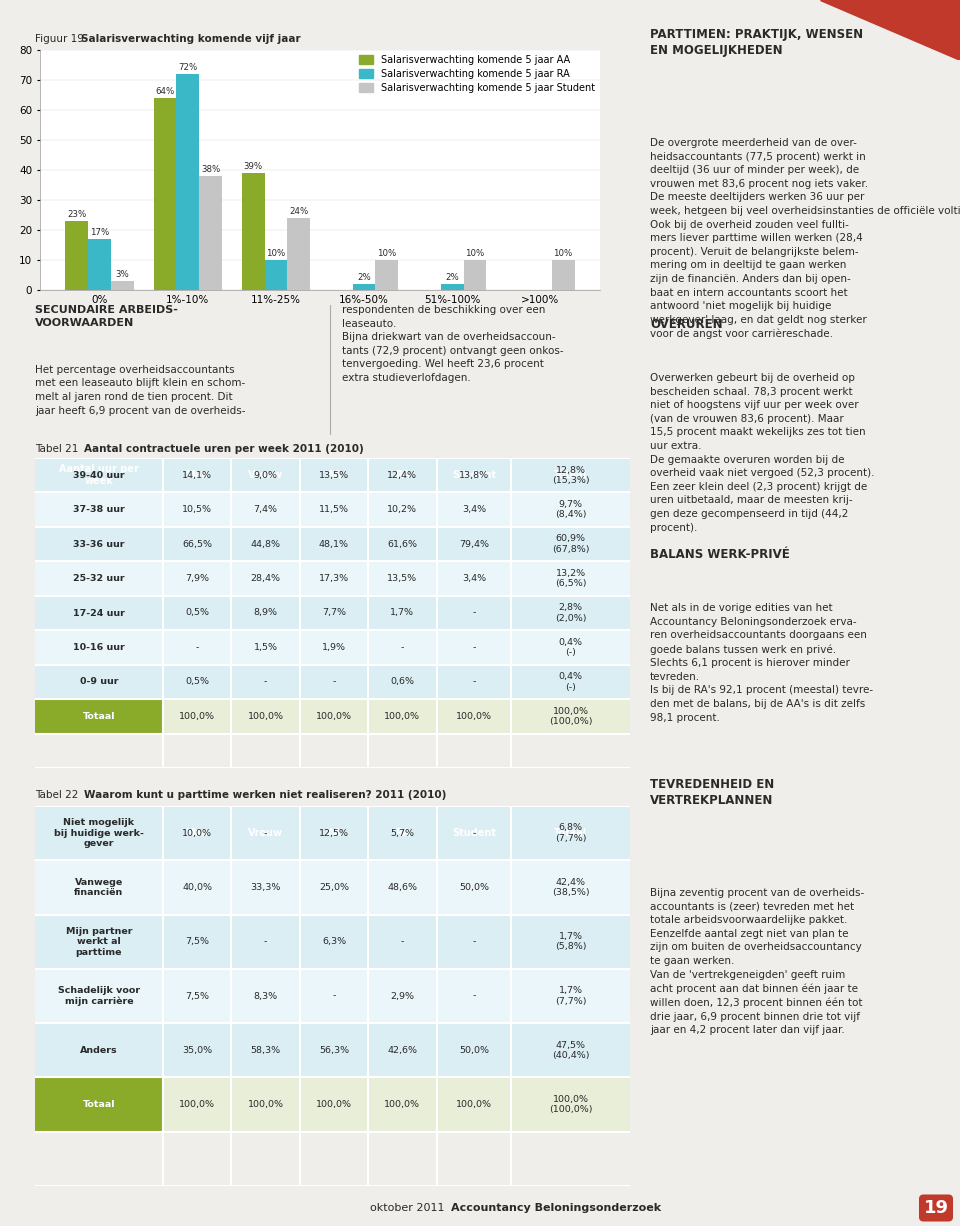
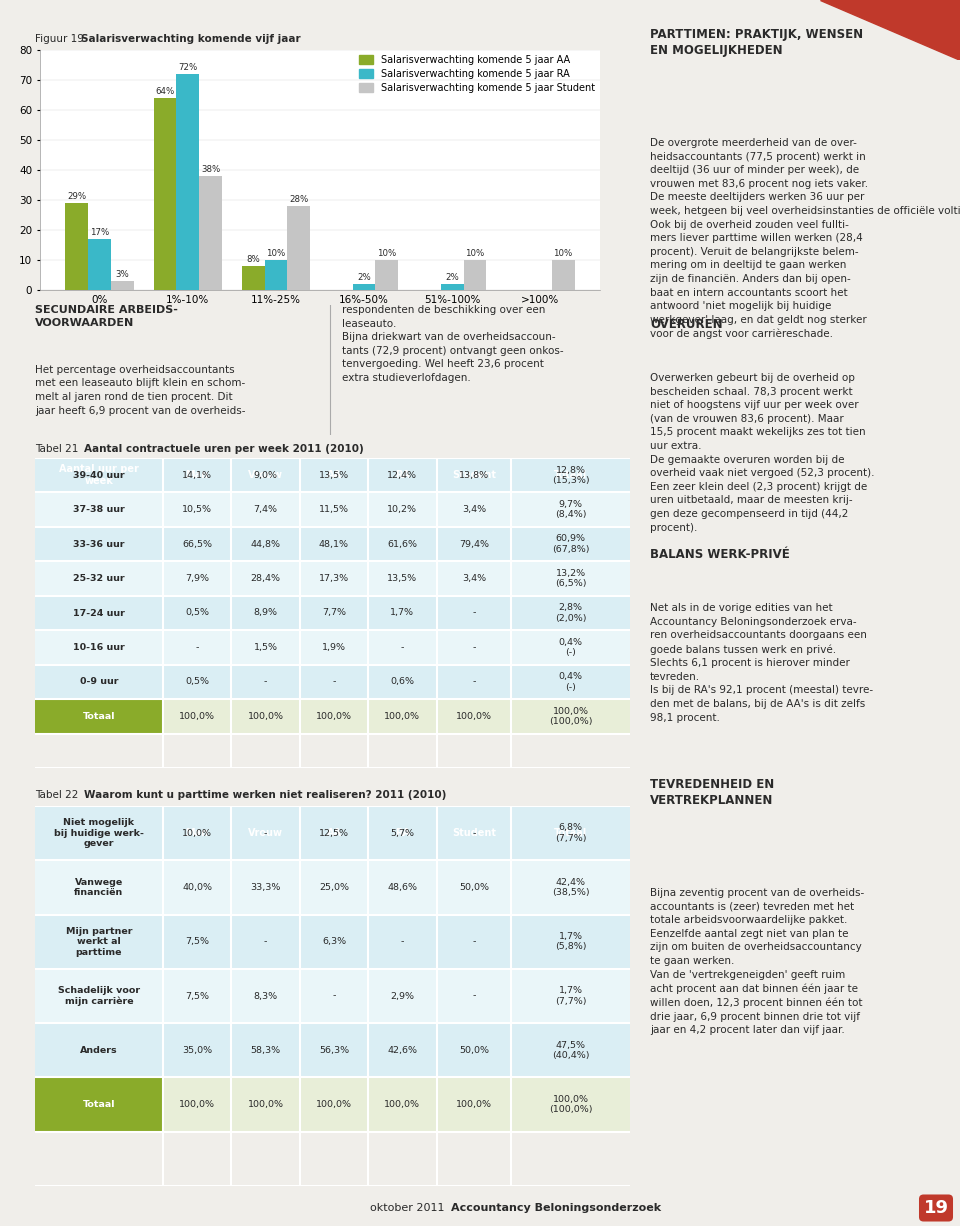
Salarisverwachting komende 5 jaar AA/0%: 23% -> 29%
Salarisverwachting komende 5 jaar AA/11%-25%: 39% -> 8%
Salarisverwachting komende 5 jaar Student/11%-25%: 24% -> 28%
